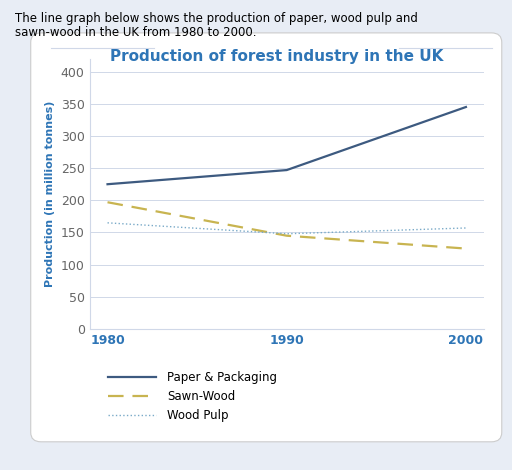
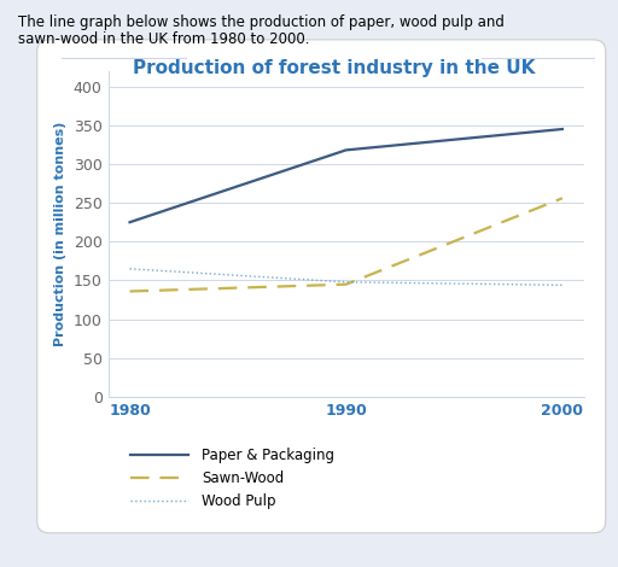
Sawn-Wood/1980: 197 -> 136
Paper & Packaging/1990: 247 -> 318
Sawn-Wood/2000: 125 -> 256
Wood Pulp/2000: 157 -> 144
